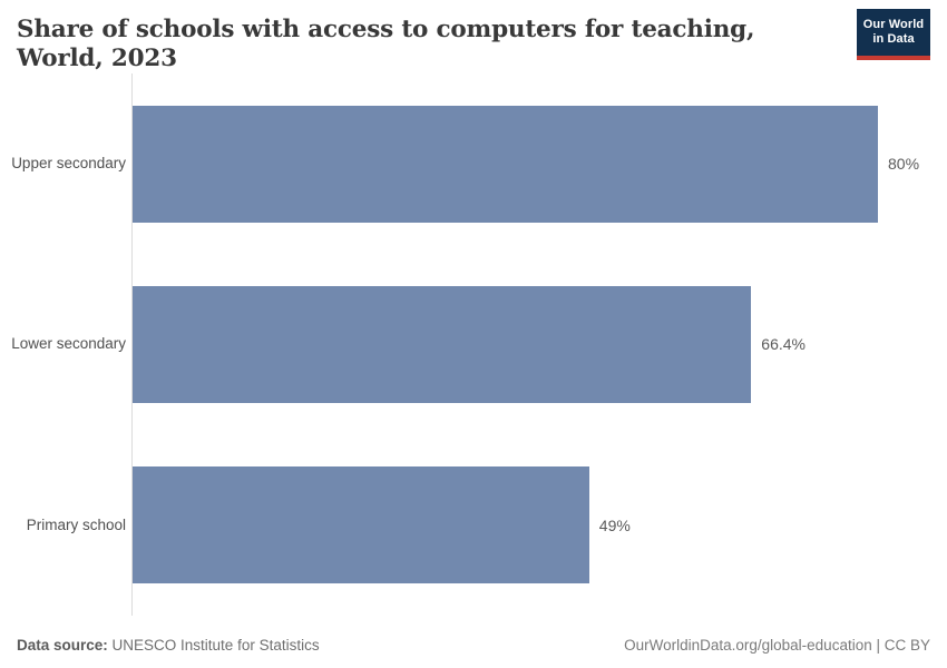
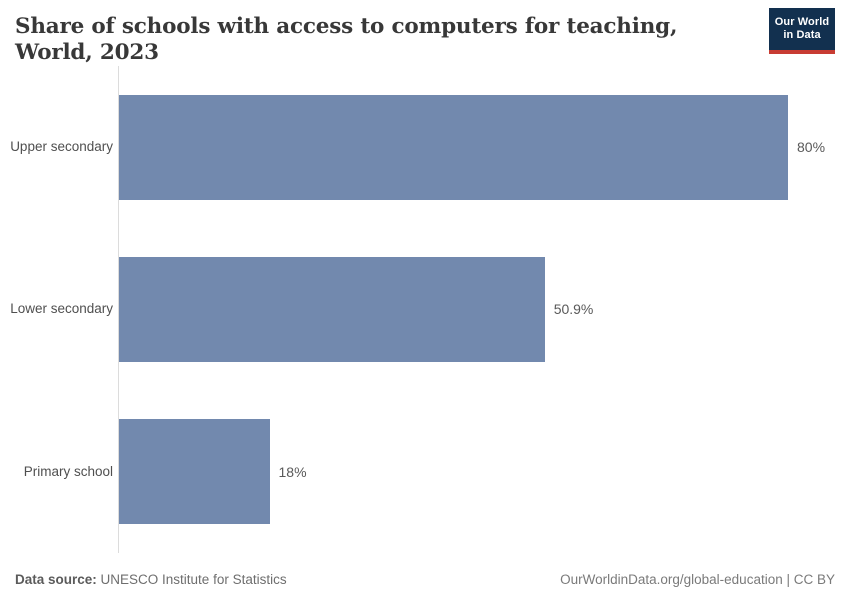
Lower secondary: 66.4% -> 50.9%
Primary school: 49% -> 18%
